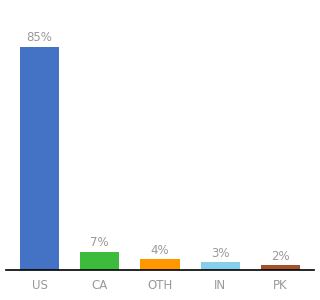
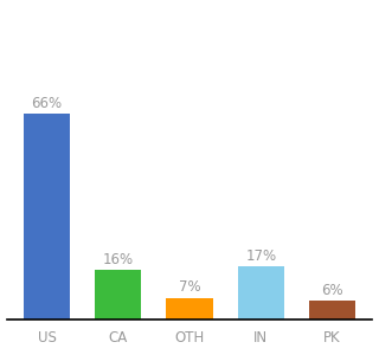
US: 85% -> 66%
CA: 7% -> 16%
OTH: 4% -> 7%
IN: 3% -> 17%
PK: 2% -> 6%
